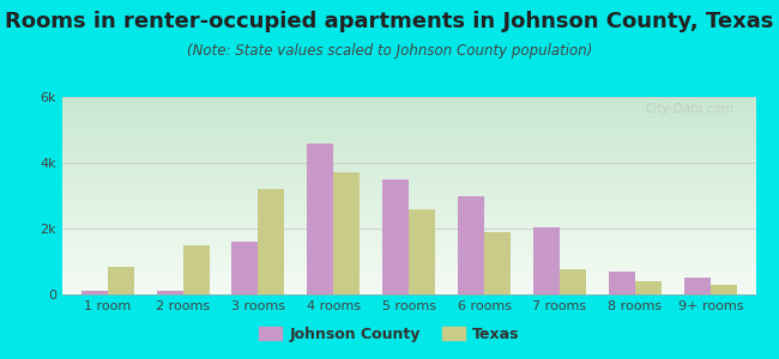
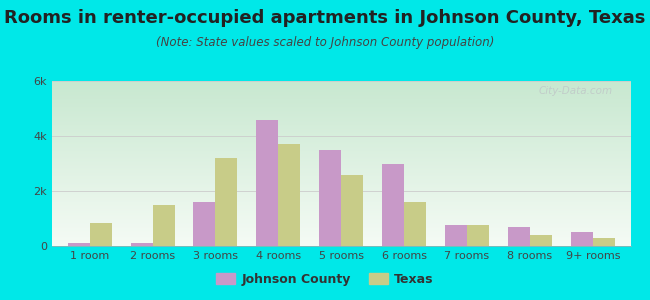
Texas/6 rooms: 1.90k -> 1.60k
Johnson County/7 rooms: 2.05k -> 0.75k
